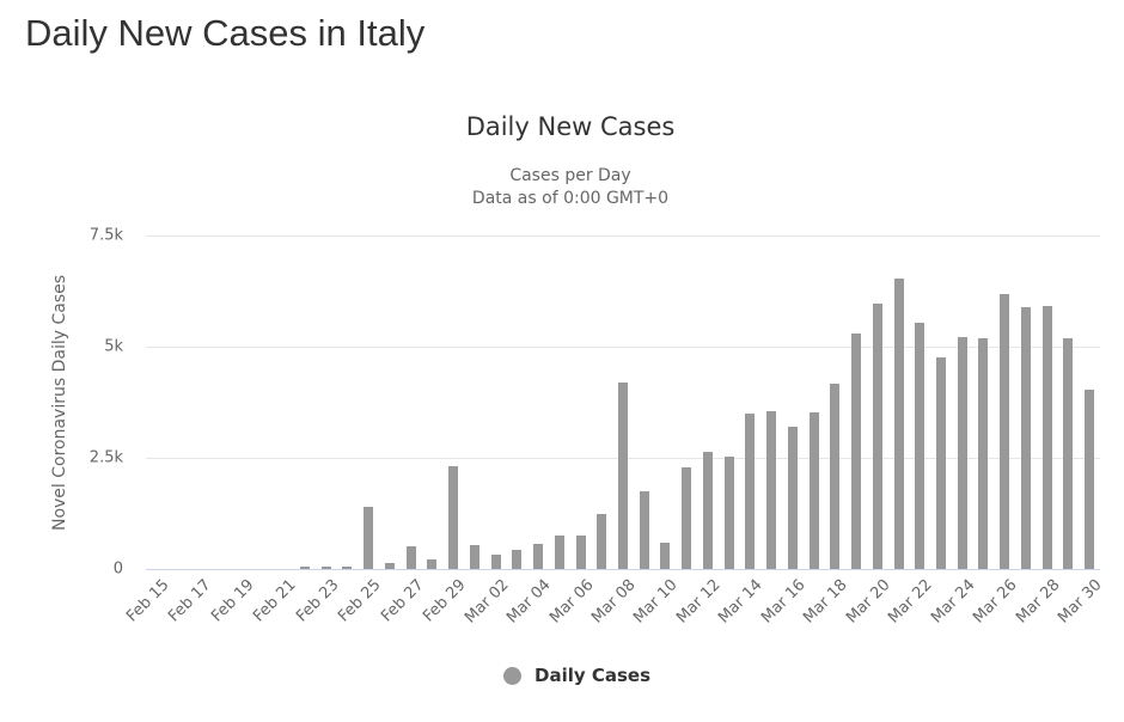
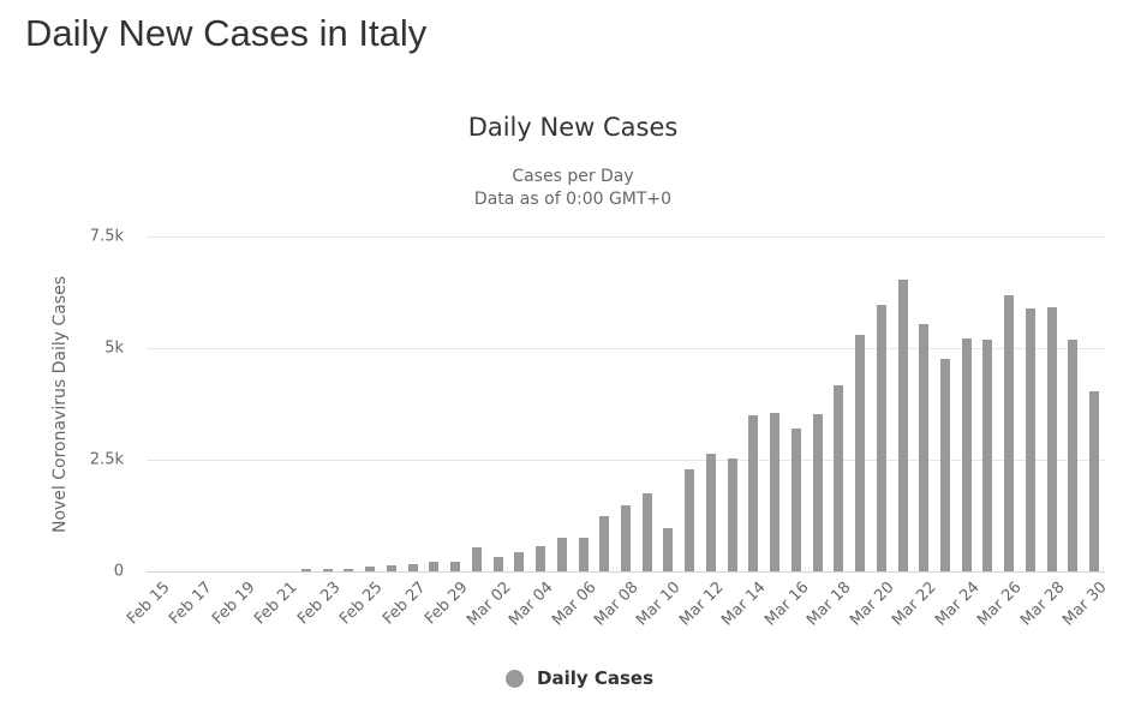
Feb 25: 1.4k -> 0.1k
Feb 27: 0.5k -> 0.2k
Feb 29: 2.3k -> 0.2k
Mar 08: 4.2k -> 1.5k
Mar 10: 0.6k -> 1.0k
